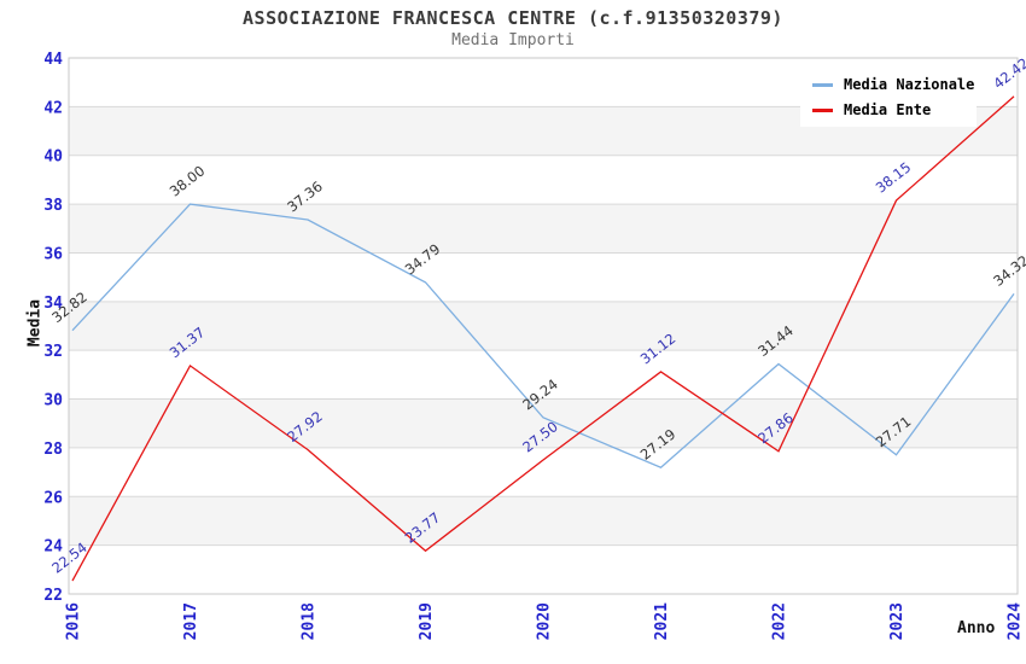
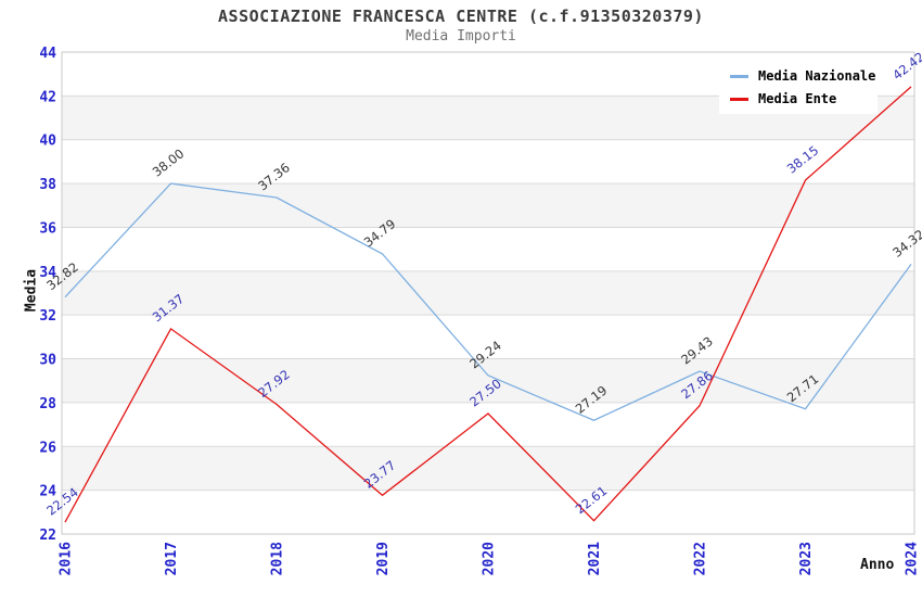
Media Ente/2021: 31.12 -> 22.61
Media Nazionale/2022: 31.44 -> 29.43
